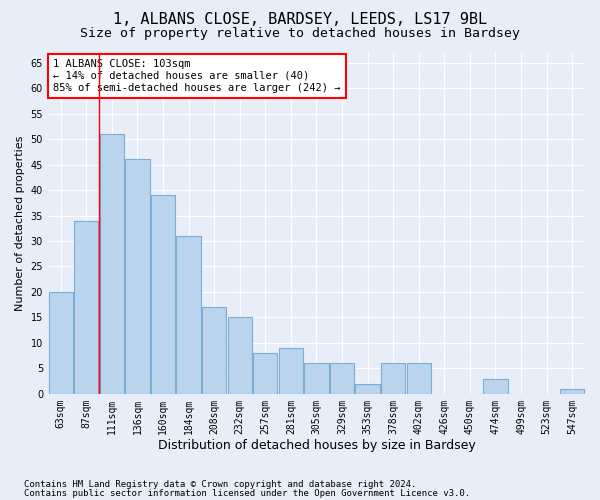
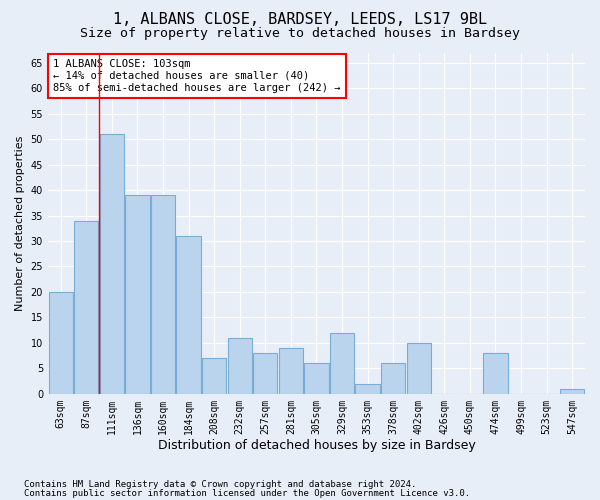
136sqm: 46 -> 39
208sqm: 17 -> 7
232sqm: 15 -> 11
329sqm: 6 -> 12
402sqm: 6 -> 10
474sqm: 3 -> 8
